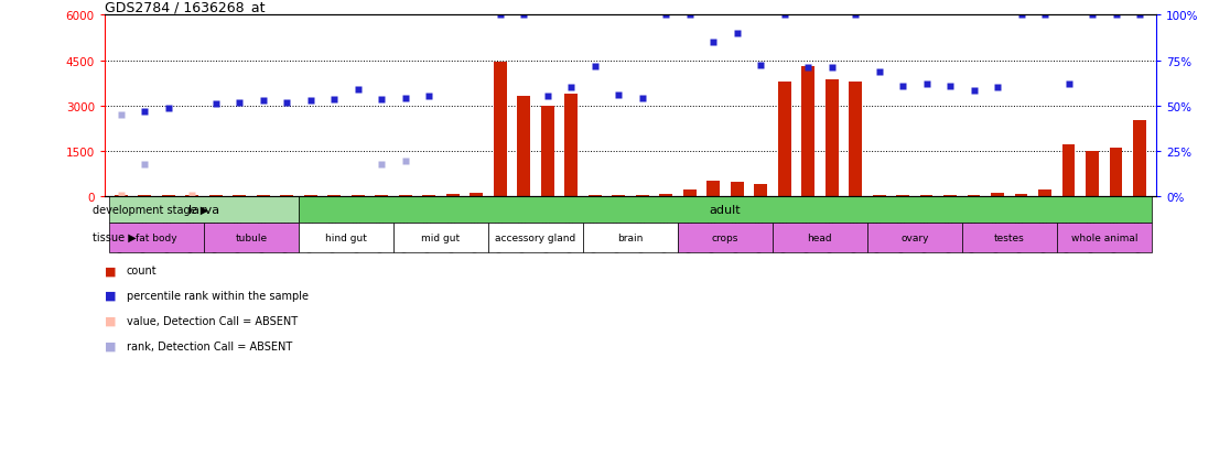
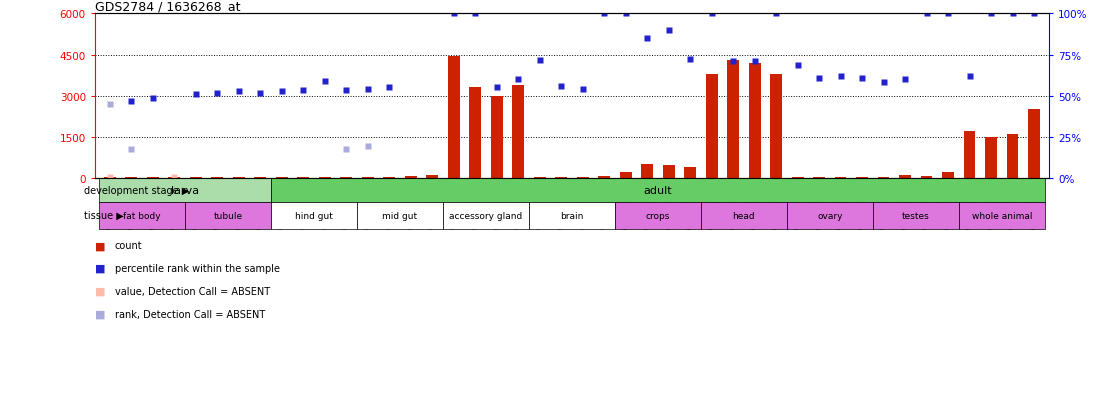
GSM188098: 3850 -> 4200
